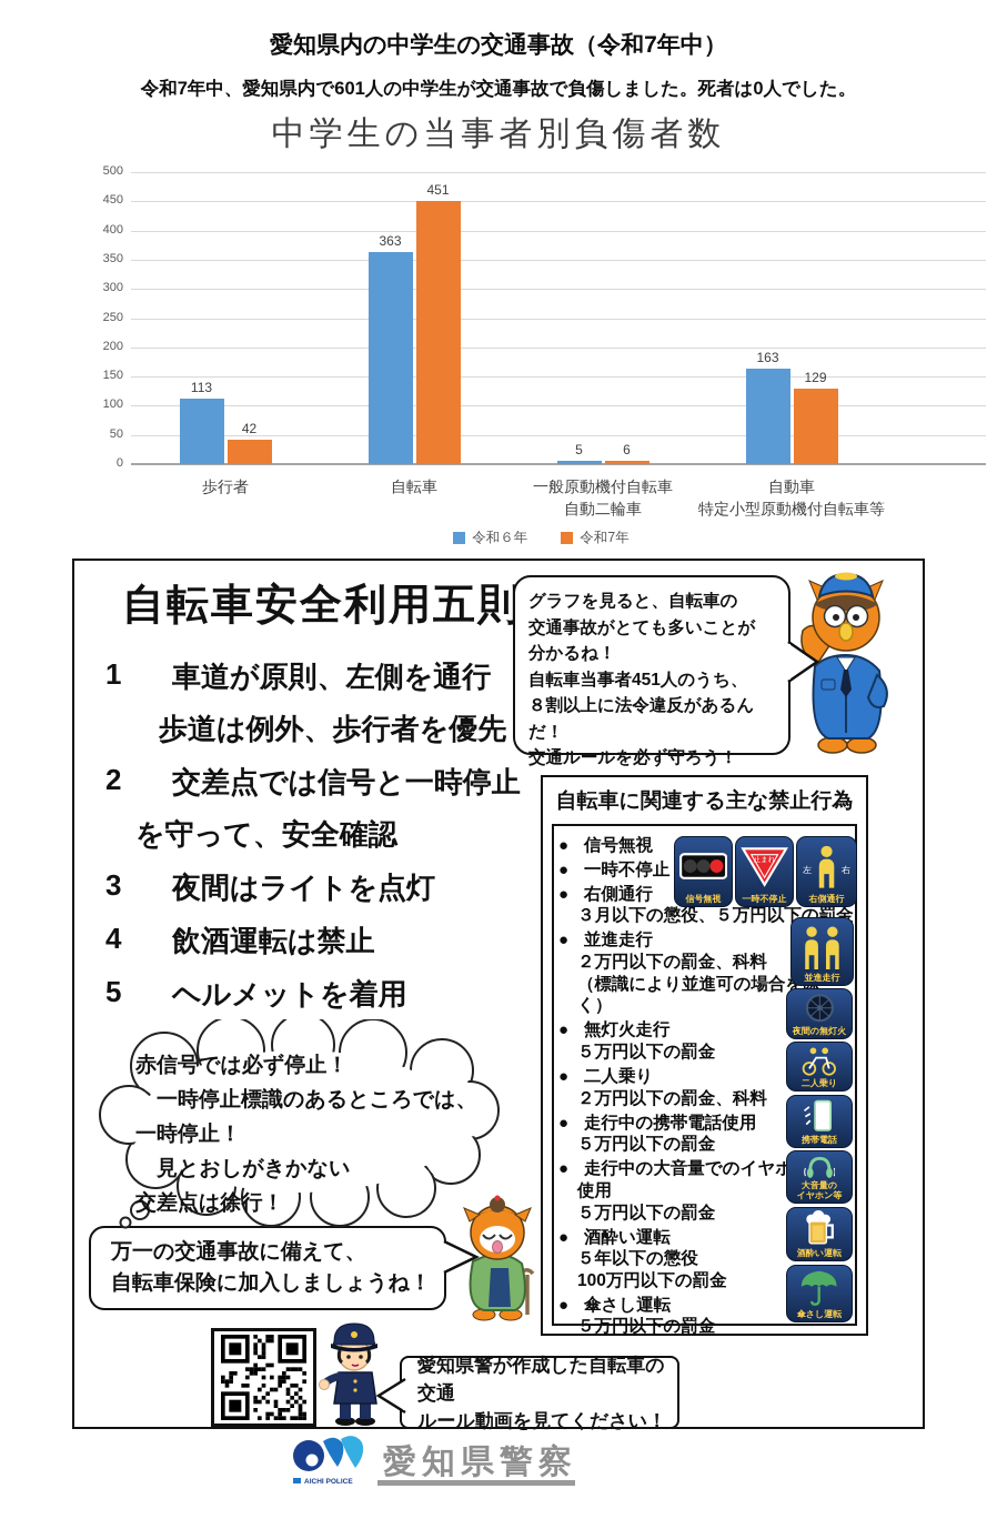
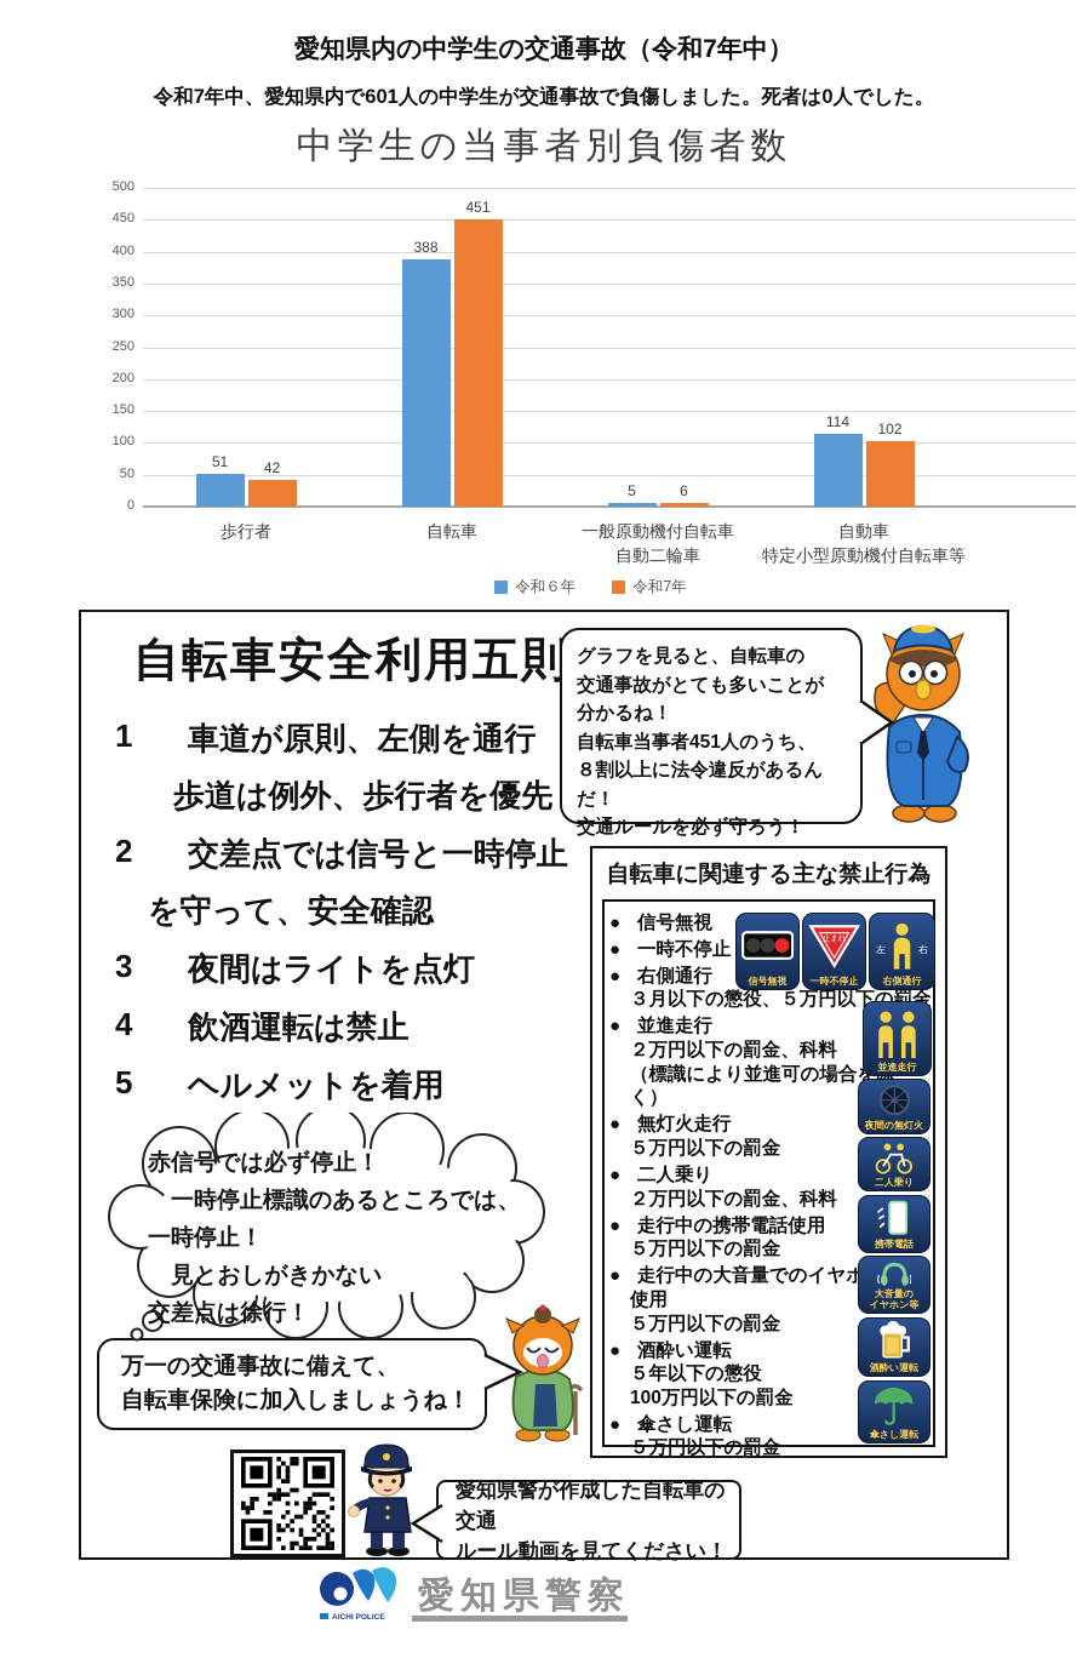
令和６年/歩行者: 113 -> 51
令和６年/自転車: 363 -> 388
令和６年/自動車 特定小型原動機付自転車等: 163 -> 114
令和7年/自動車 特定小型原動機付自転車等: 129 -> 102
